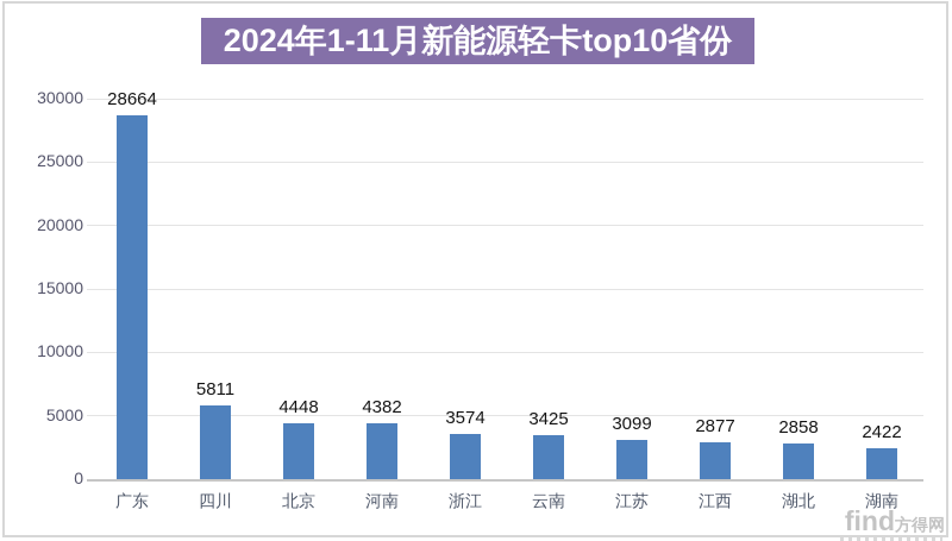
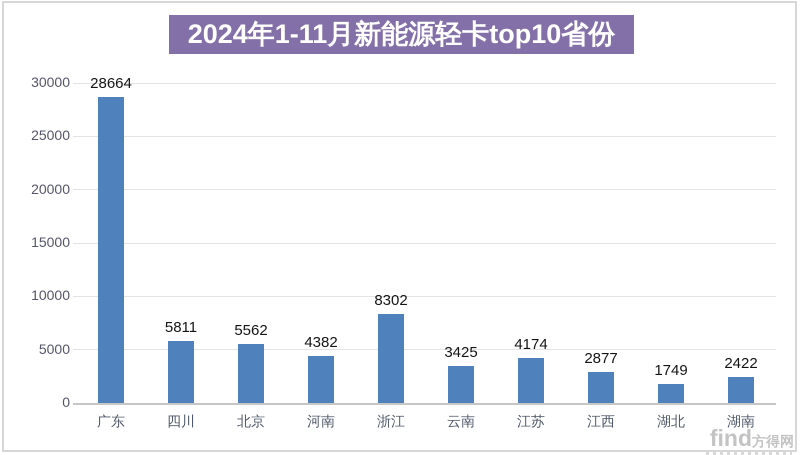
北京: 4448 -> 5562
浙江: 3574 -> 8302
江苏: 3099 -> 4174
湖北: 2858 -> 1749
